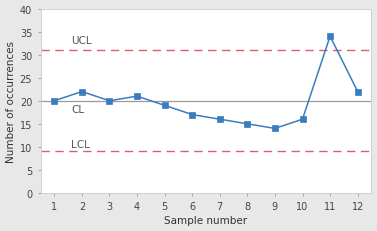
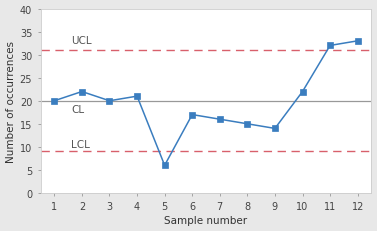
5: 19 -> 6
10: 16 -> 22
11: 34 -> 32
12: 22 -> 33
